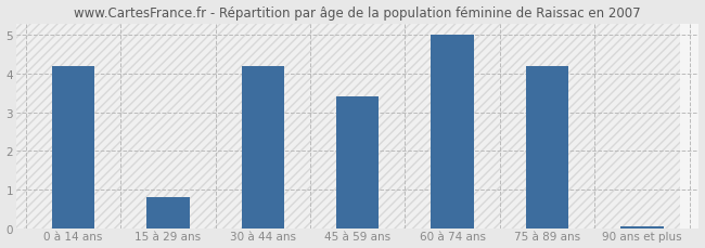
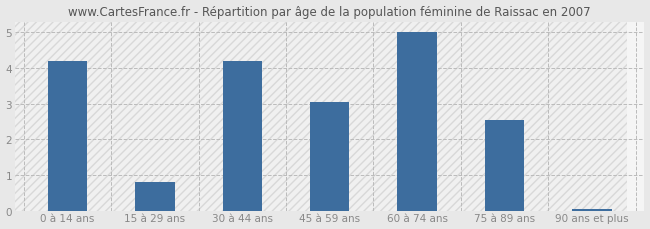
45 à 59 ans: 3.40 -> 3.05
75 à 89 ans: 4.20 -> 2.55
